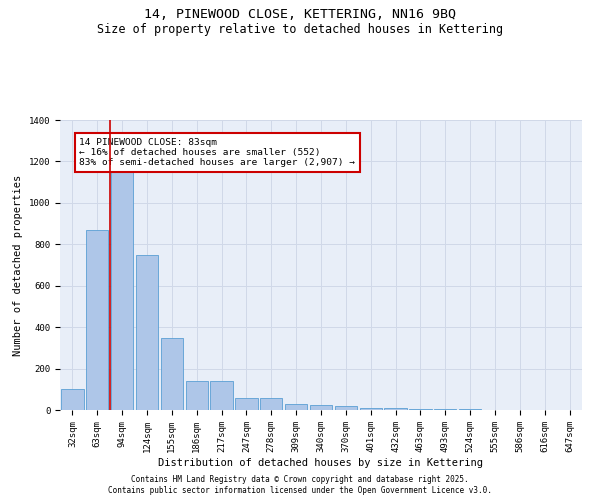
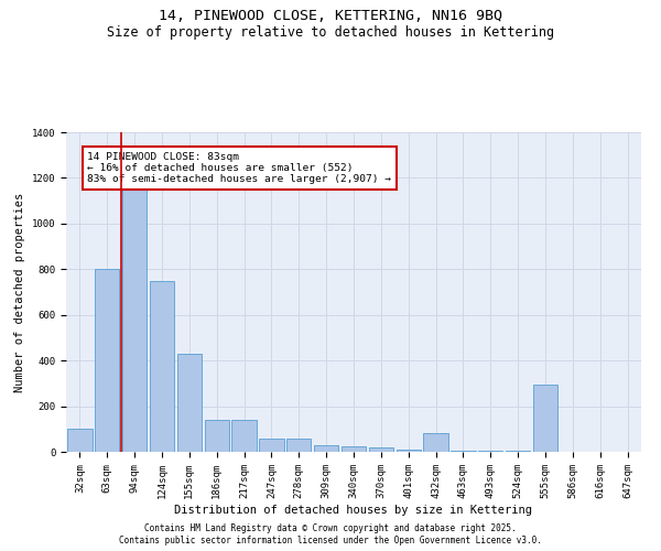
63sqm: 870 -> 800
155sqm: 350 -> 430
432sqm: 8 -> 80
555sqm: 2 -> 295
